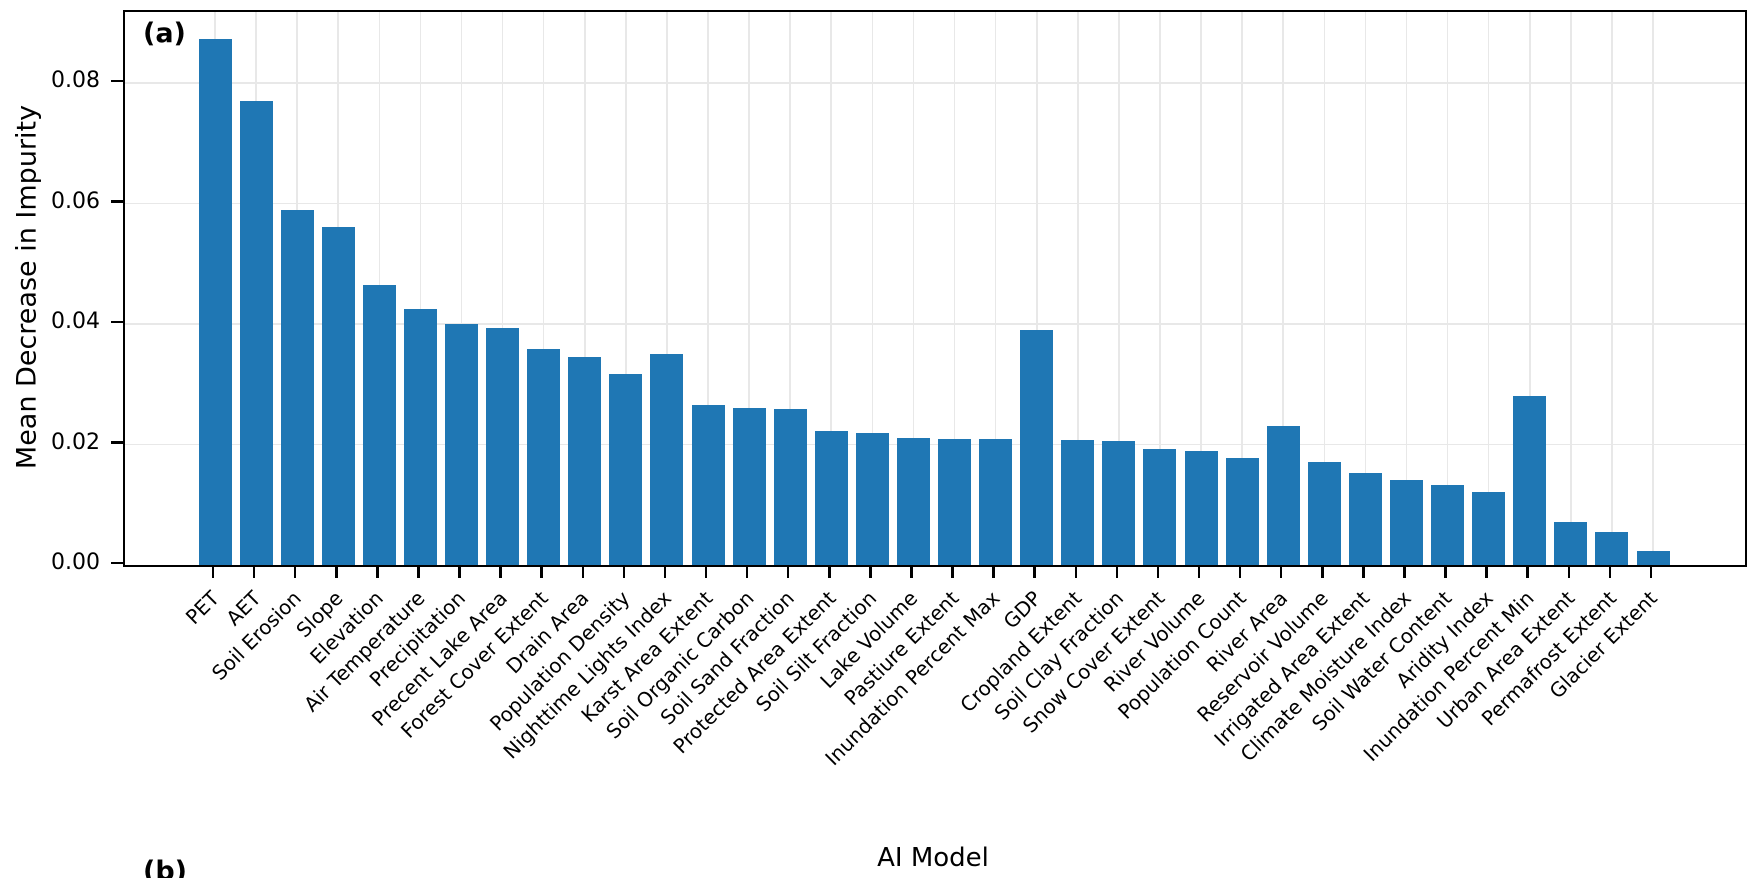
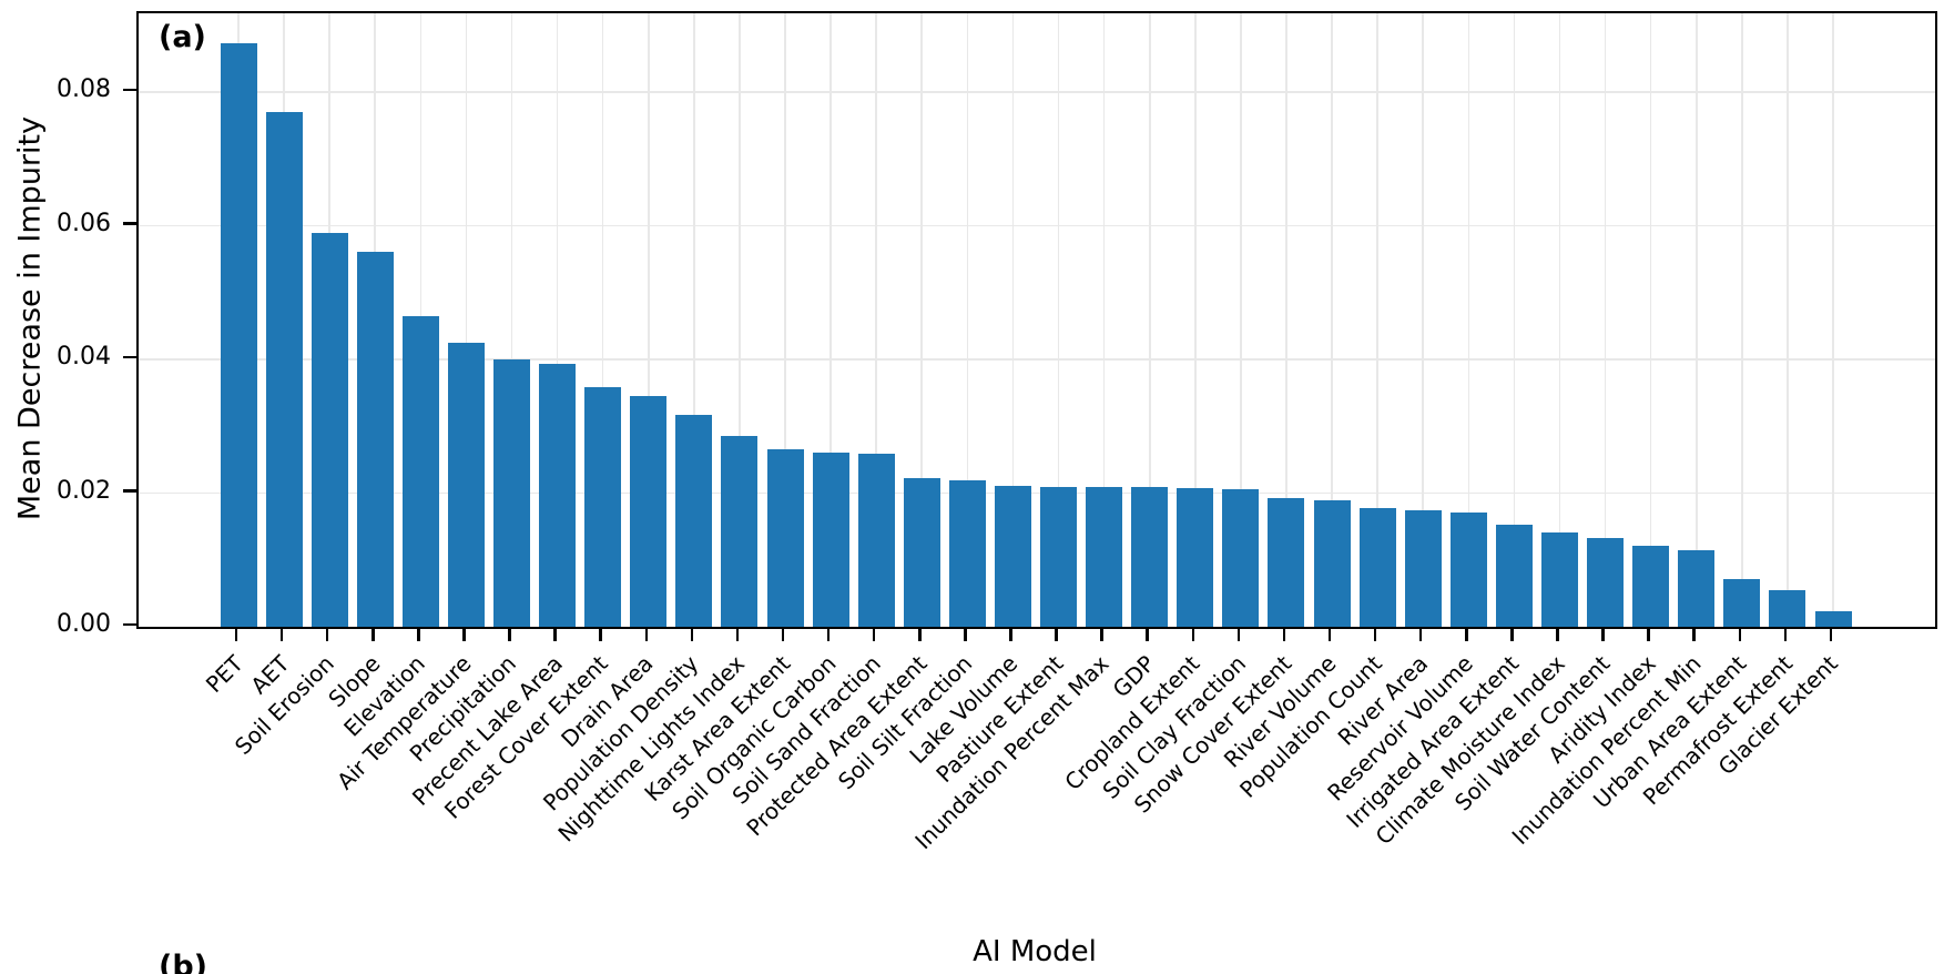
Nighttime Lights Index: 0.035 -> 0.029
GDP: 0.039 -> 0.021
River Area: 0.023 -> 0.017
Inundation Percent Min: 0.028 -> 0.011
